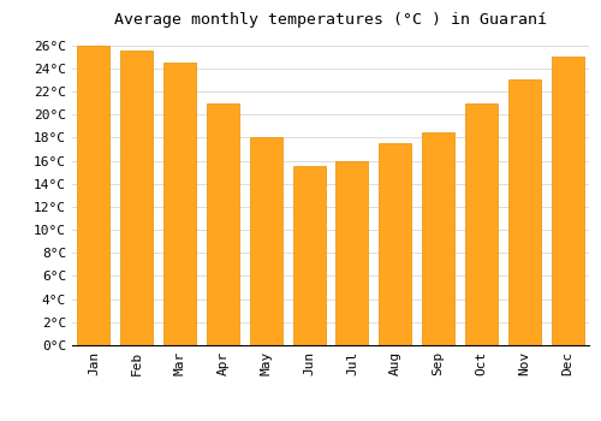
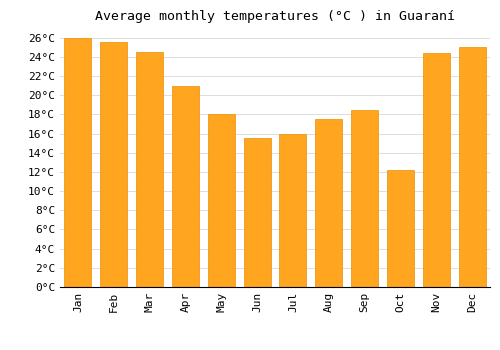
Oct: 21.0°C -> 12.2°C
Nov: 23.0°C -> 24.4°C
